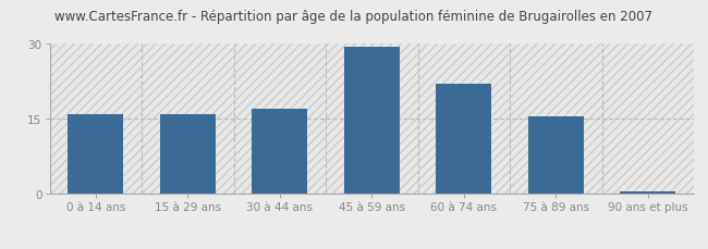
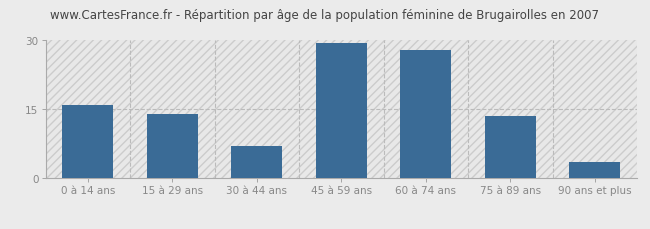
15 à 29 ans: 16.0 -> 14.0
30 à 44 ans: 17.0 -> 7.0
60 à 74 ans: 22.0 -> 28.0
75 à 89 ans: 15.5 -> 13.5
90 ans et plus: 0.5 -> 3.5
